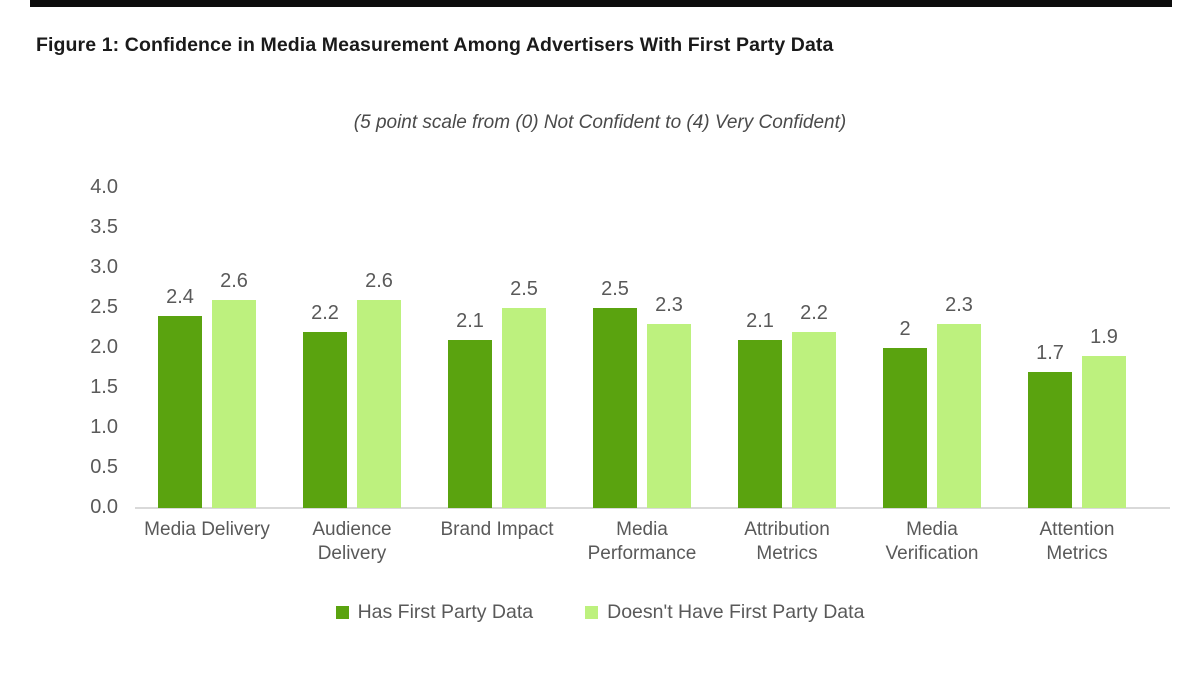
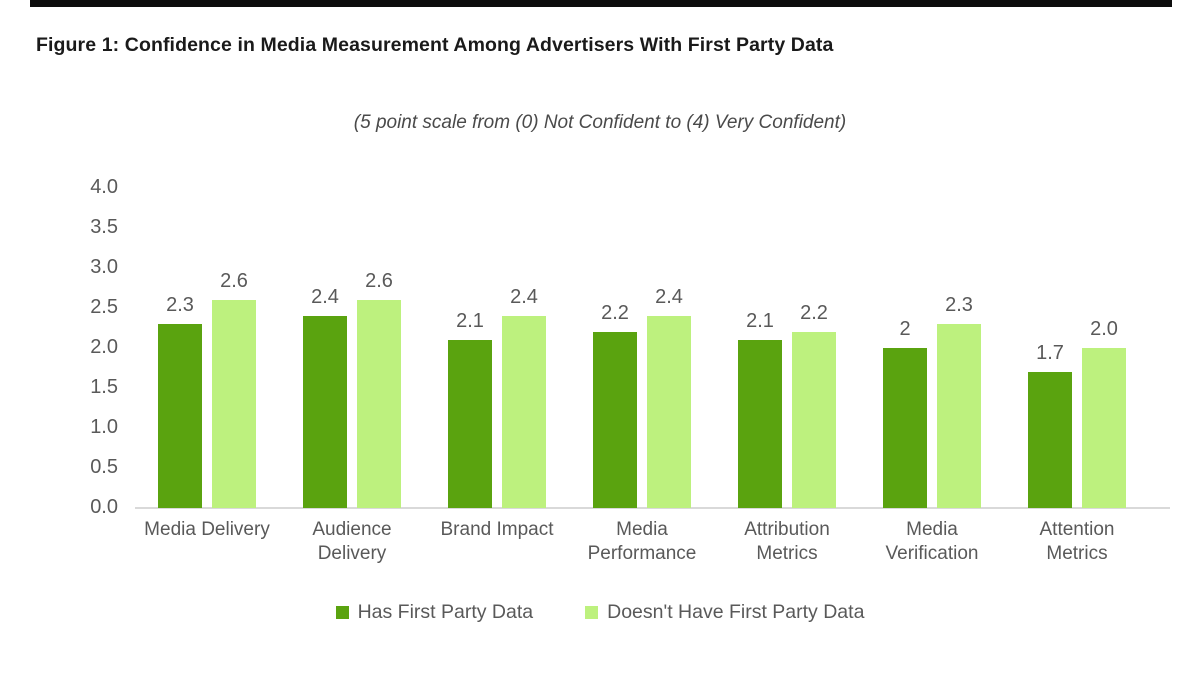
Has First Party Data/Media Delivery: 2.4 -> 2.3
Has First Party Data/Audience Delivery: 2.2 -> 2.4
Doesn't Have First Party Data/Brand Impact: 2.5 -> 2.4
Has First Party Data/Media Performance: 2.5 -> 2.2
Doesn't Have First Party Data/Media Performance: 2.3 -> 2.4
Doesn't Have First Party Data/Attention Metrics: 1.9 -> 2.0
